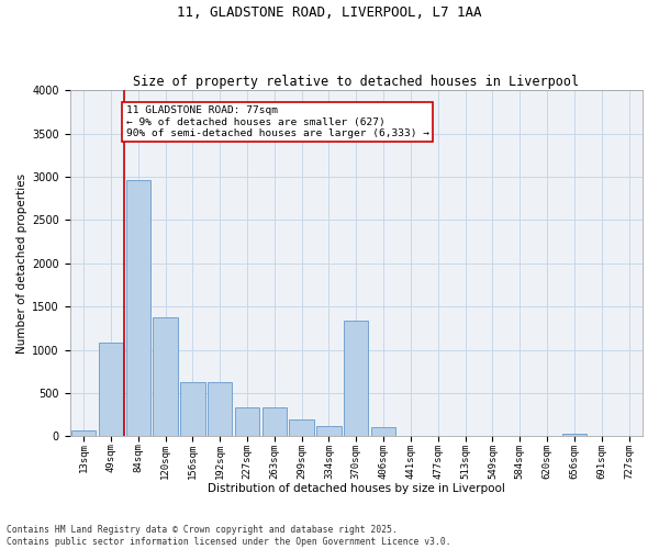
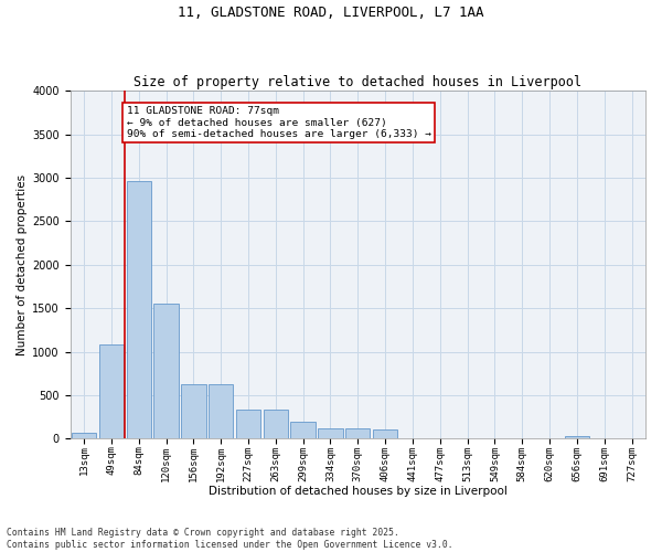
120sqm: 1380 -> 1550
370sqm: 1340 -> 120
